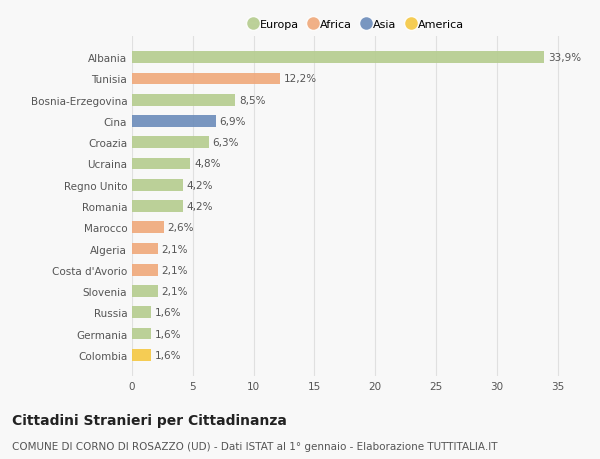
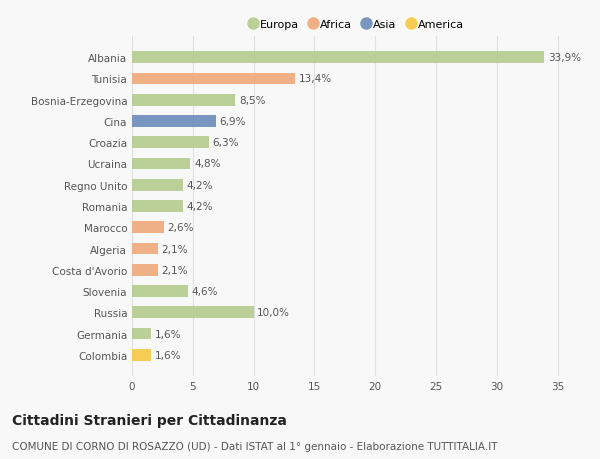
Tunisia: 12,2% -> 13,4%
Slovenia: 2,1% -> 4,6%
Russia: 1,6% -> 10,0%
